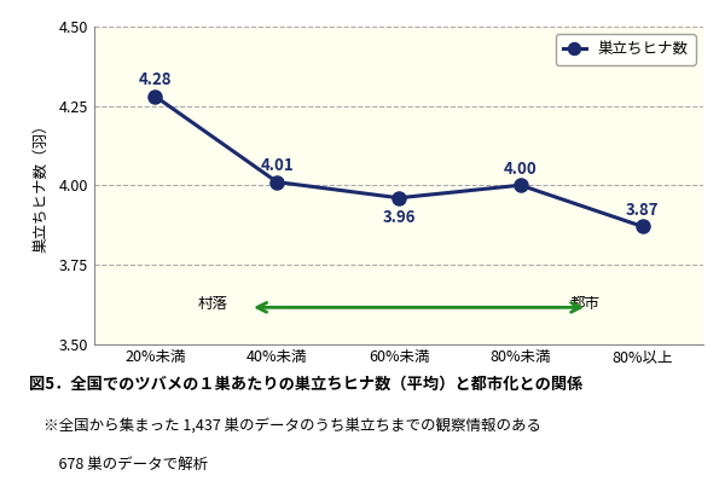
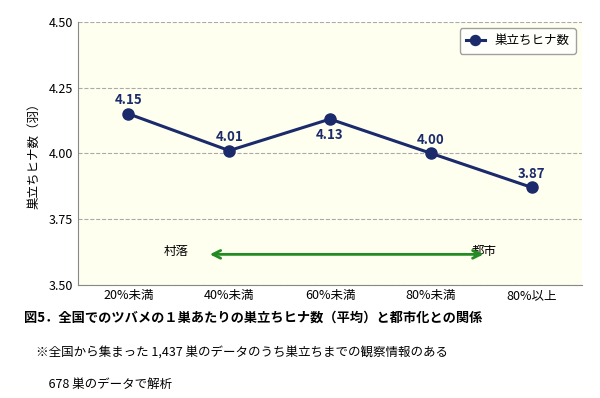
20%未満: 4.28 -> 4.15
60%未満: 3.96 -> 4.13
